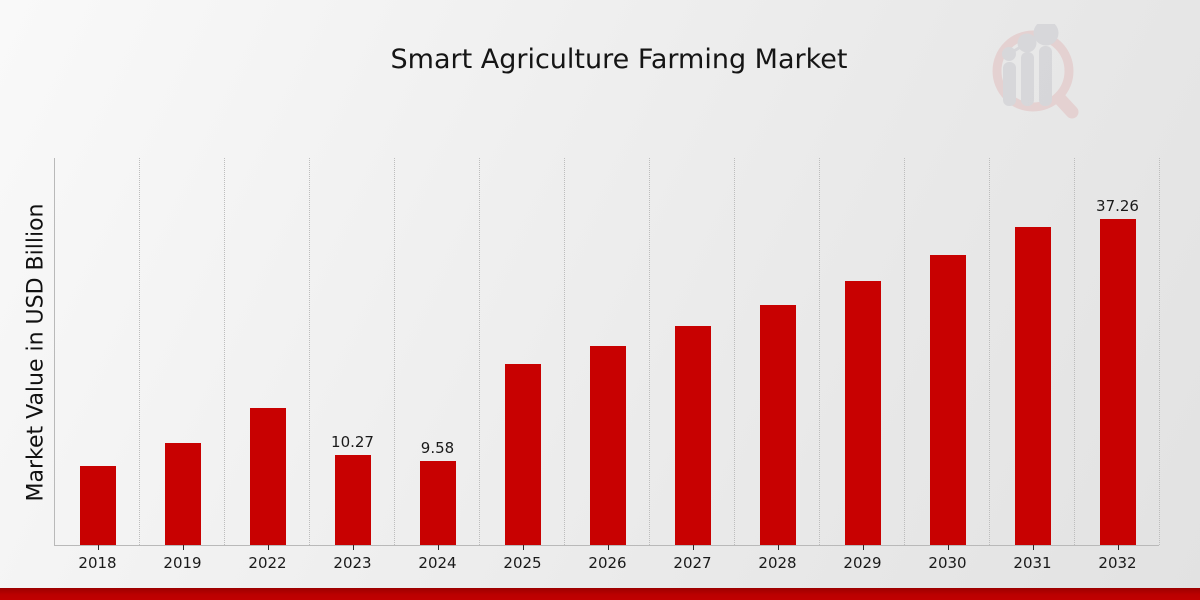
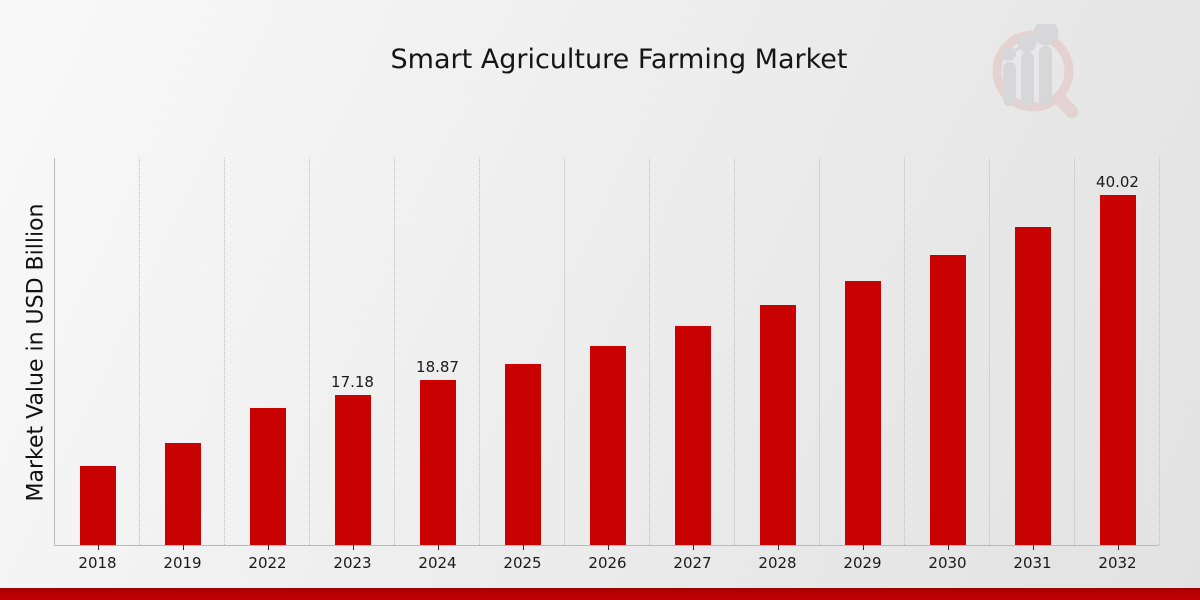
2023: 10.27 -> 17.18
2024: 9.58 -> 18.87
2032: 37.26 -> 40.02
